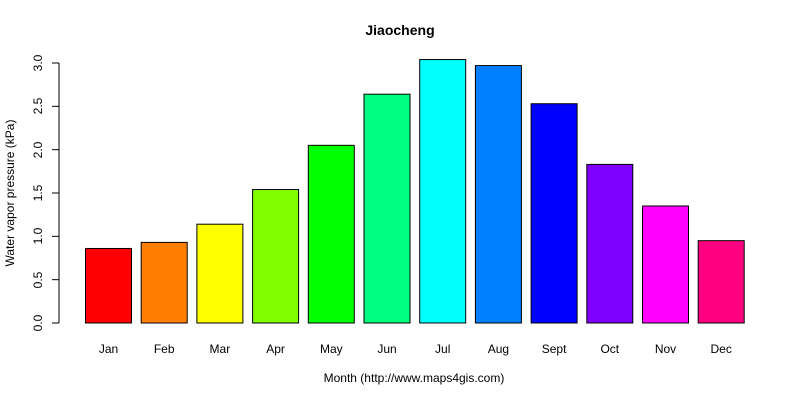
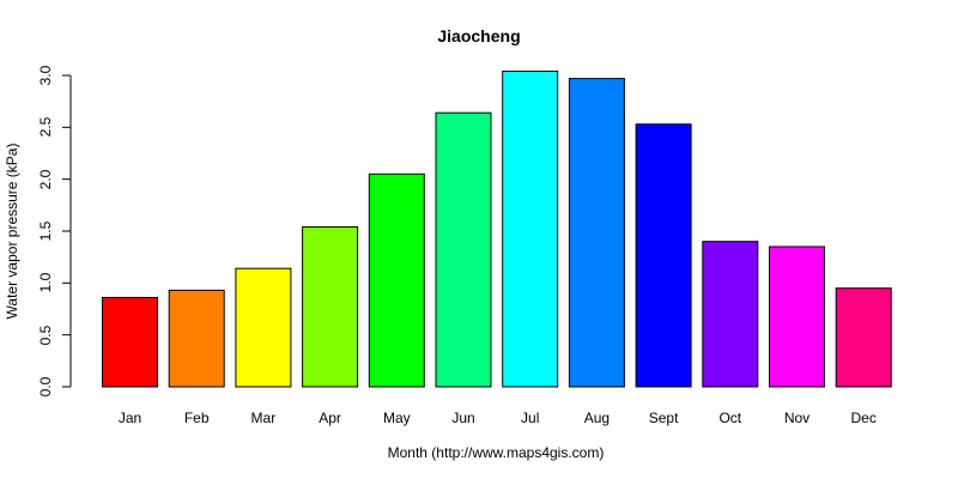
Oct: 1.8 -> 1.4
